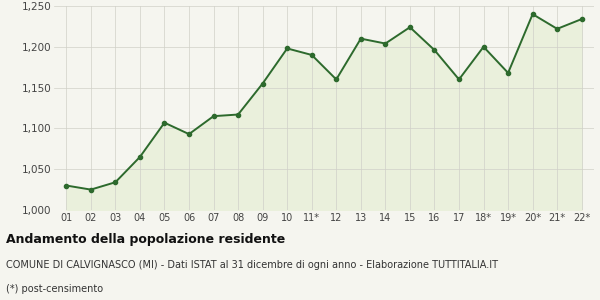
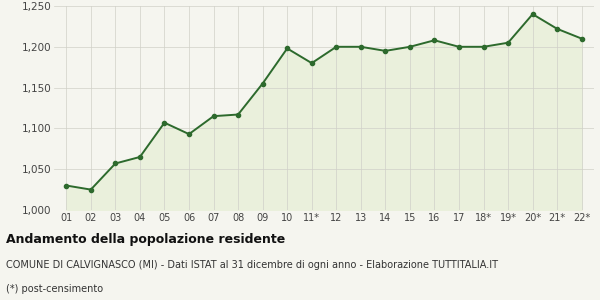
03: 1,034 -> 1,057
11*: 1,190 -> 1,180
12: 1,160 -> 1,200
13: 1,210 -> 1,200
14: 1,204 -> 1,195
15: 1,224 -> 1,200
16: 1,196 -> 1,208
17: 1,160 -> 1,200
19*: 1,168 -> 1,205
22*: 1,234 -> 1,210
